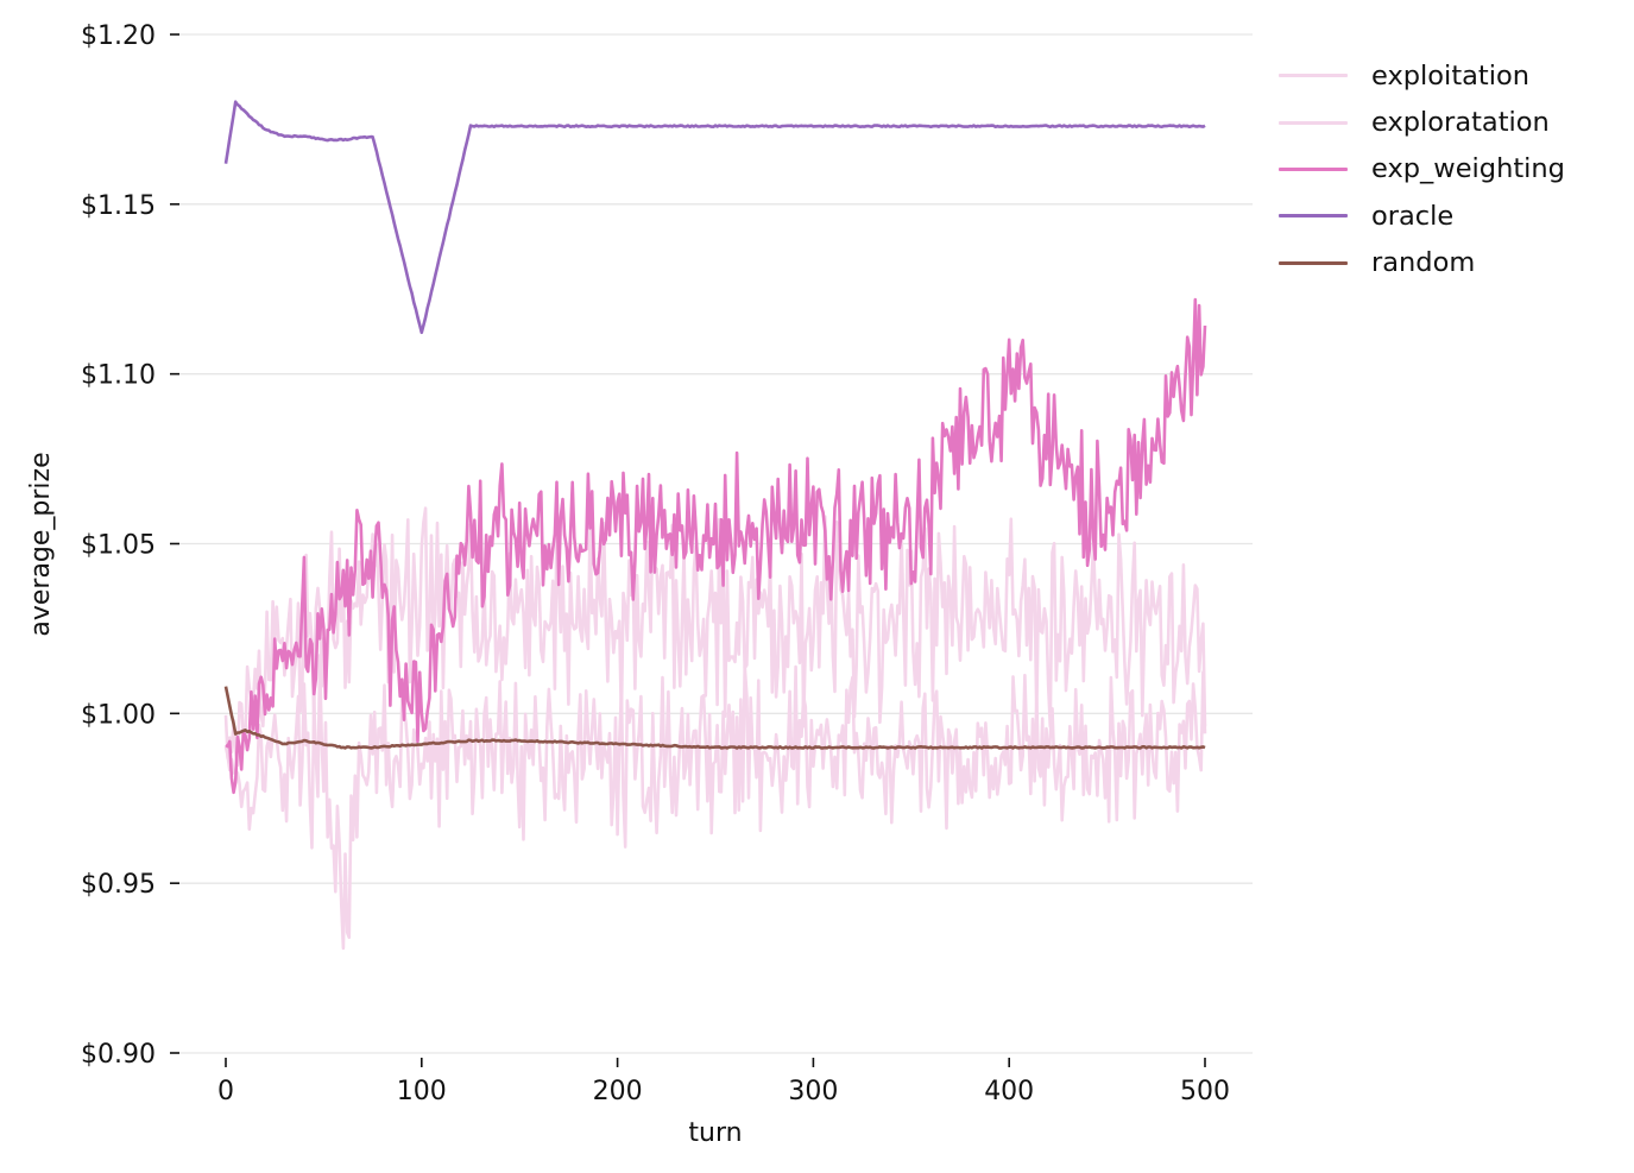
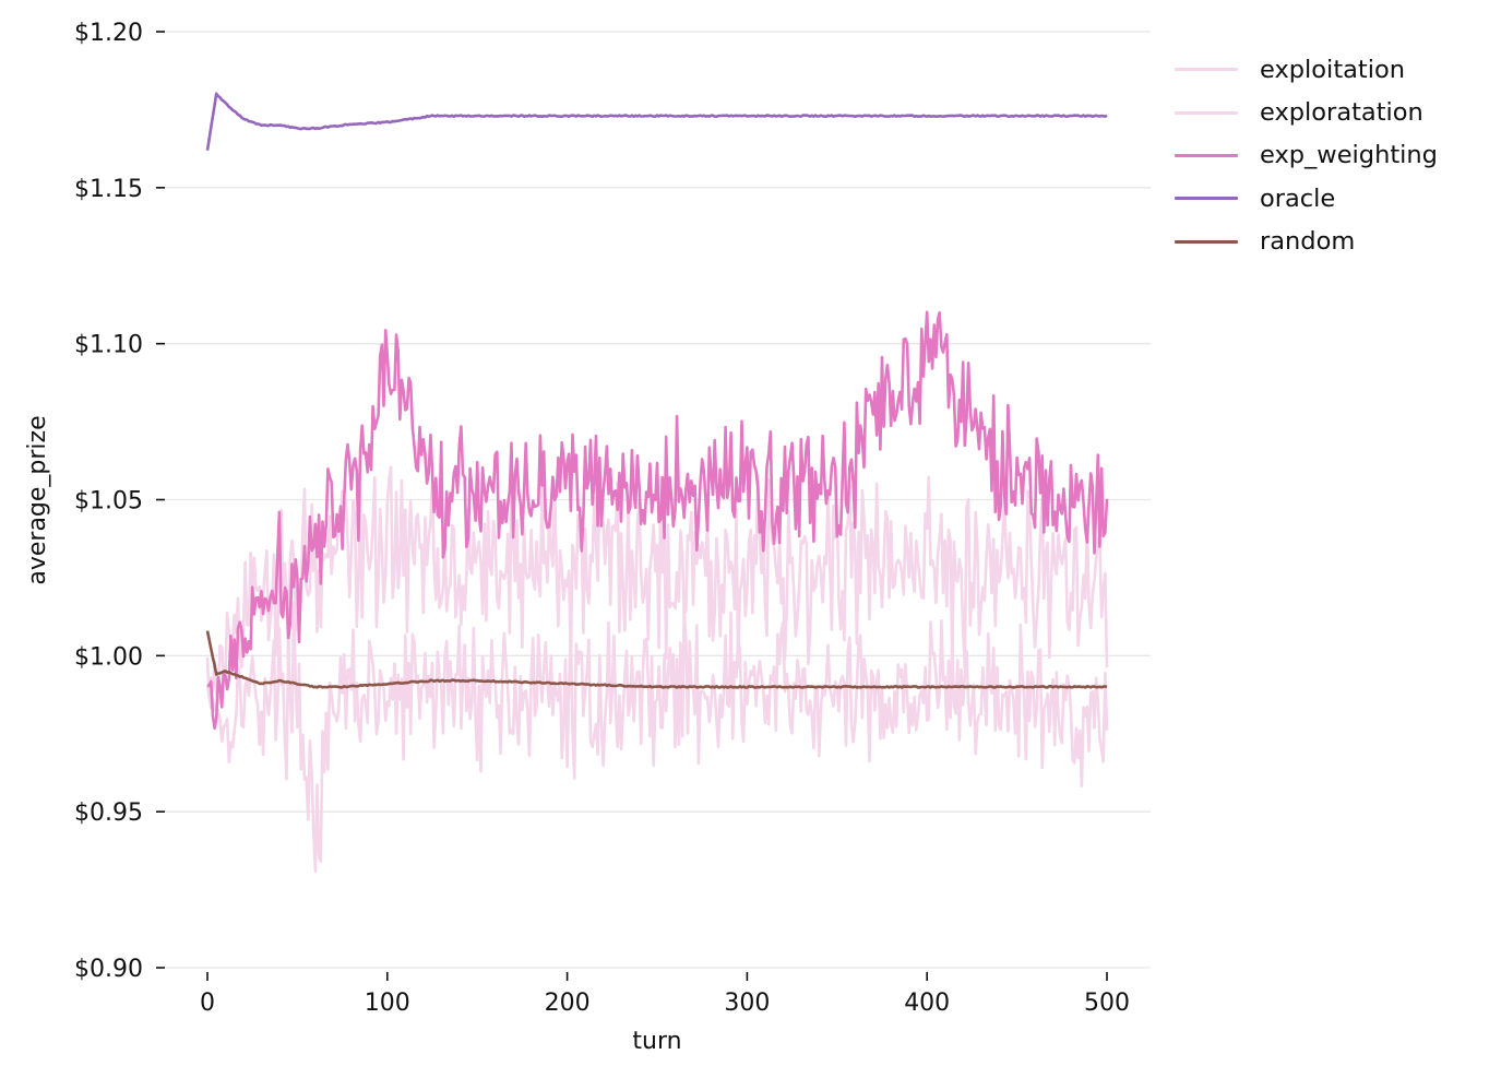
exp_weighting/100: $0.999 -> $1.095
oracle/100: $1.112 -> $1.171
exploratation/500: $0.998 -> $0.980
exp_weighting/500: $1.107 -> $1.043
